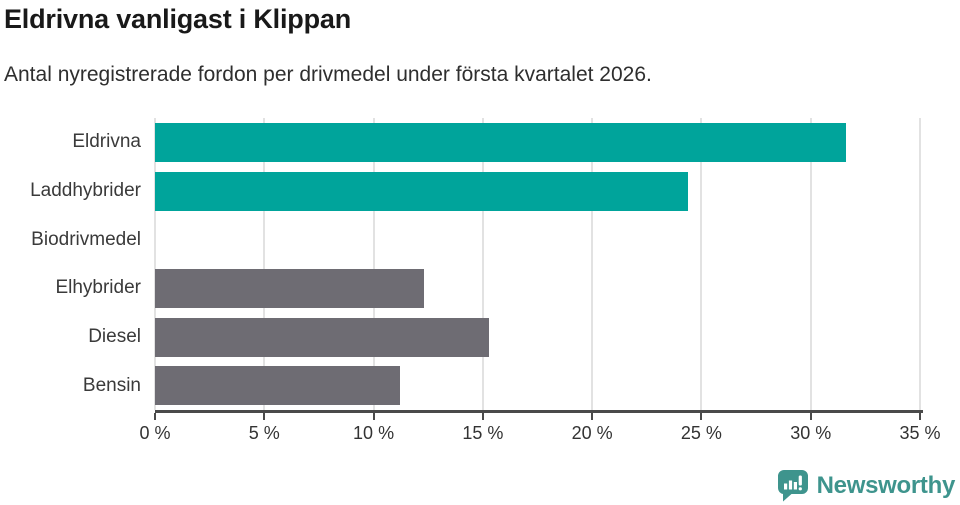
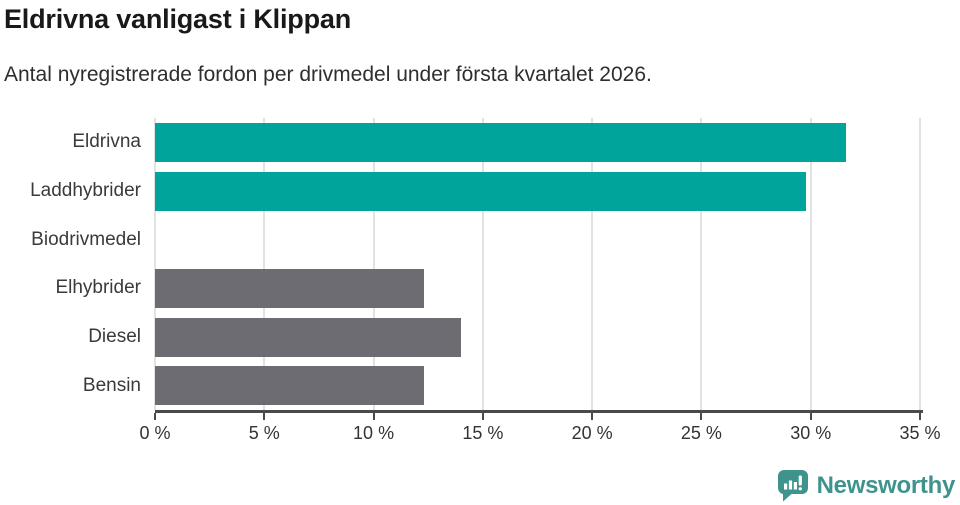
Laddhybrider: 24.4% -> 29.8%
Diesel: 15.3% -> 14.0%
Bensin: 11.2% -> 12.3%
